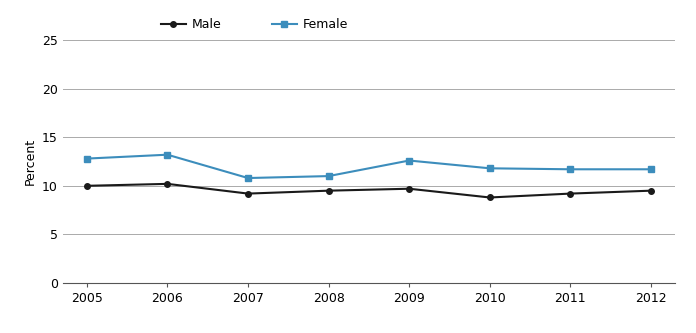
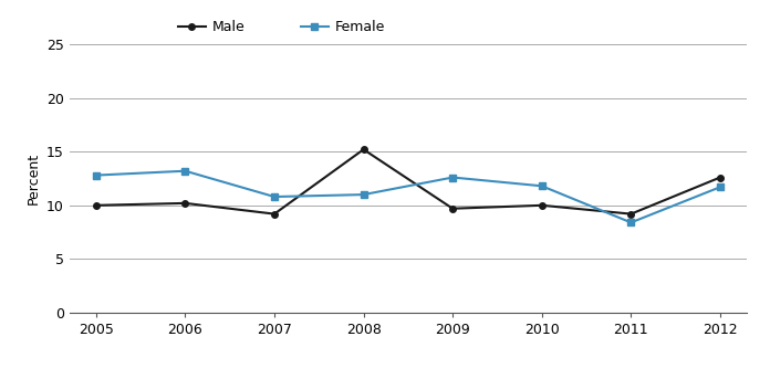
Male/2008: 9.5 -> 15.2
Male/2010: 8.8 -> 10.0
Female/2011: 11.7 -> 8.4
Male/2012: 9.5 -> 12.6
